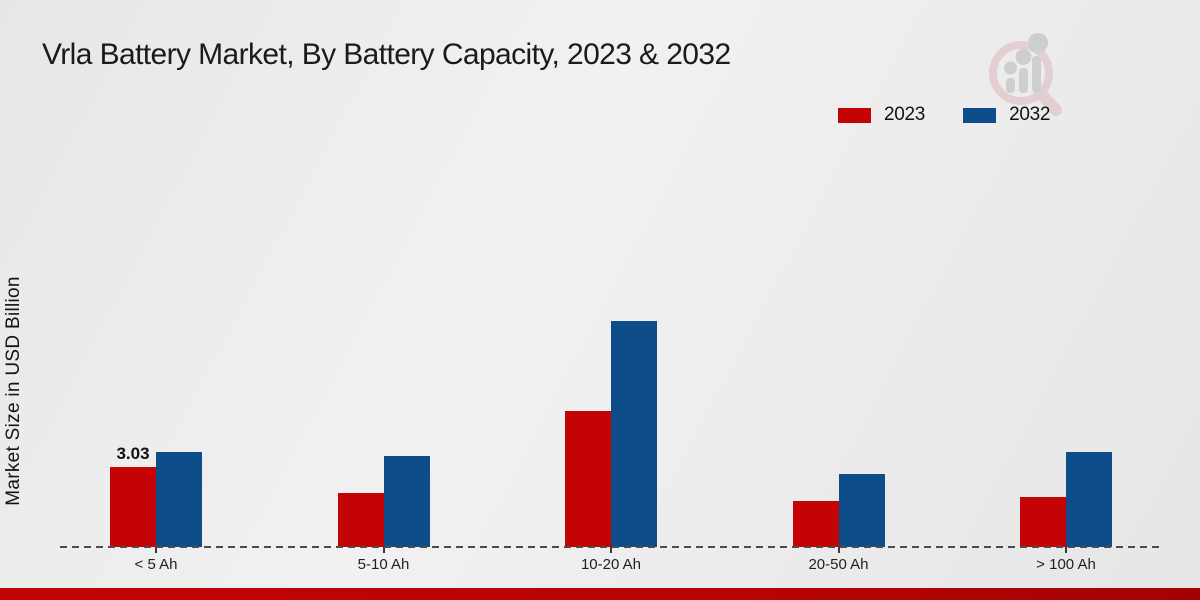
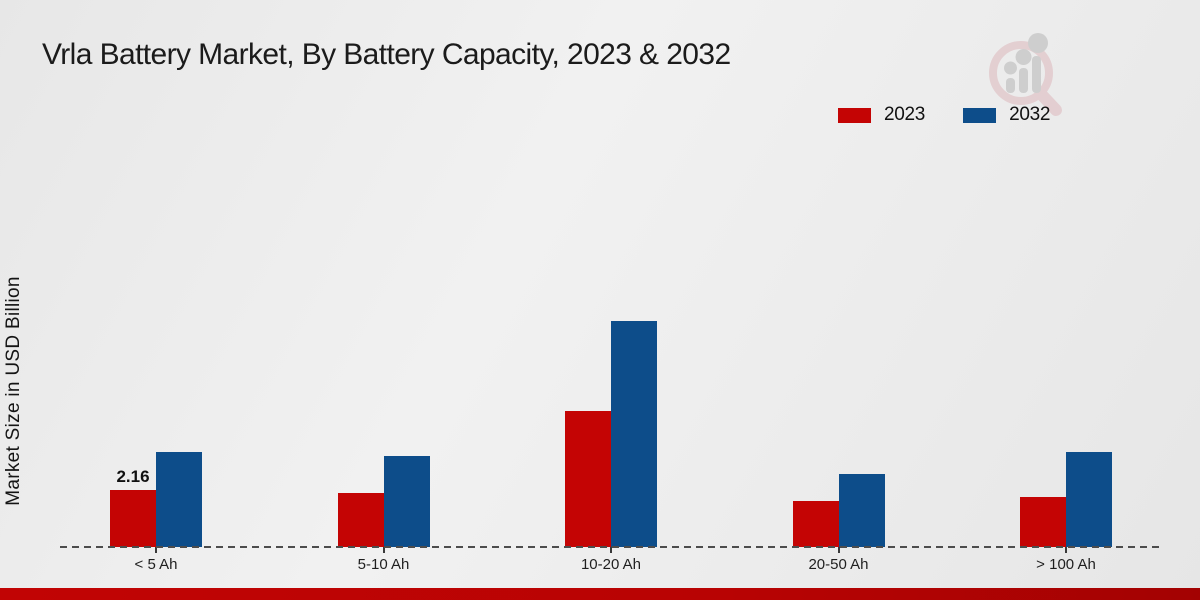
2023/< 5 Ah: 3.03 -> 2.16
